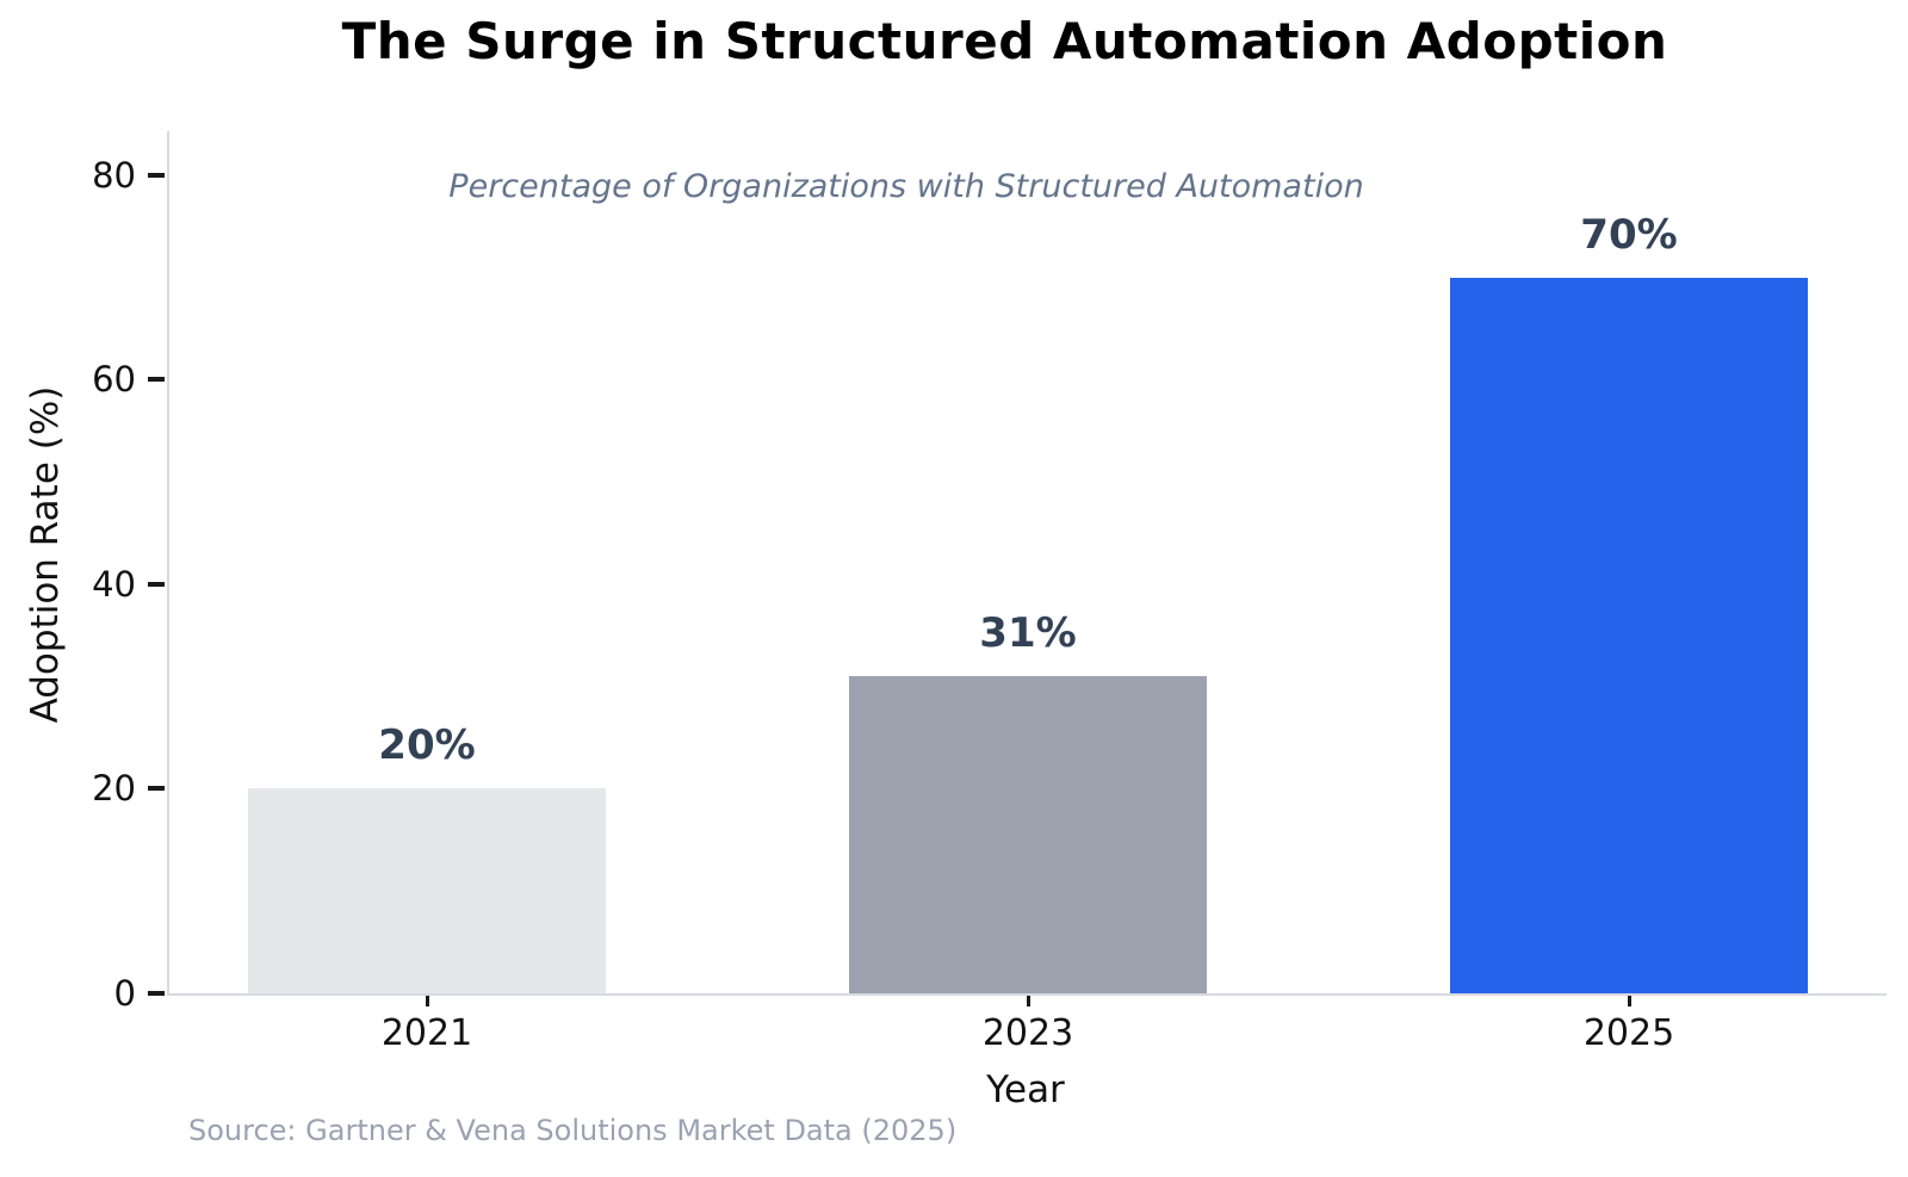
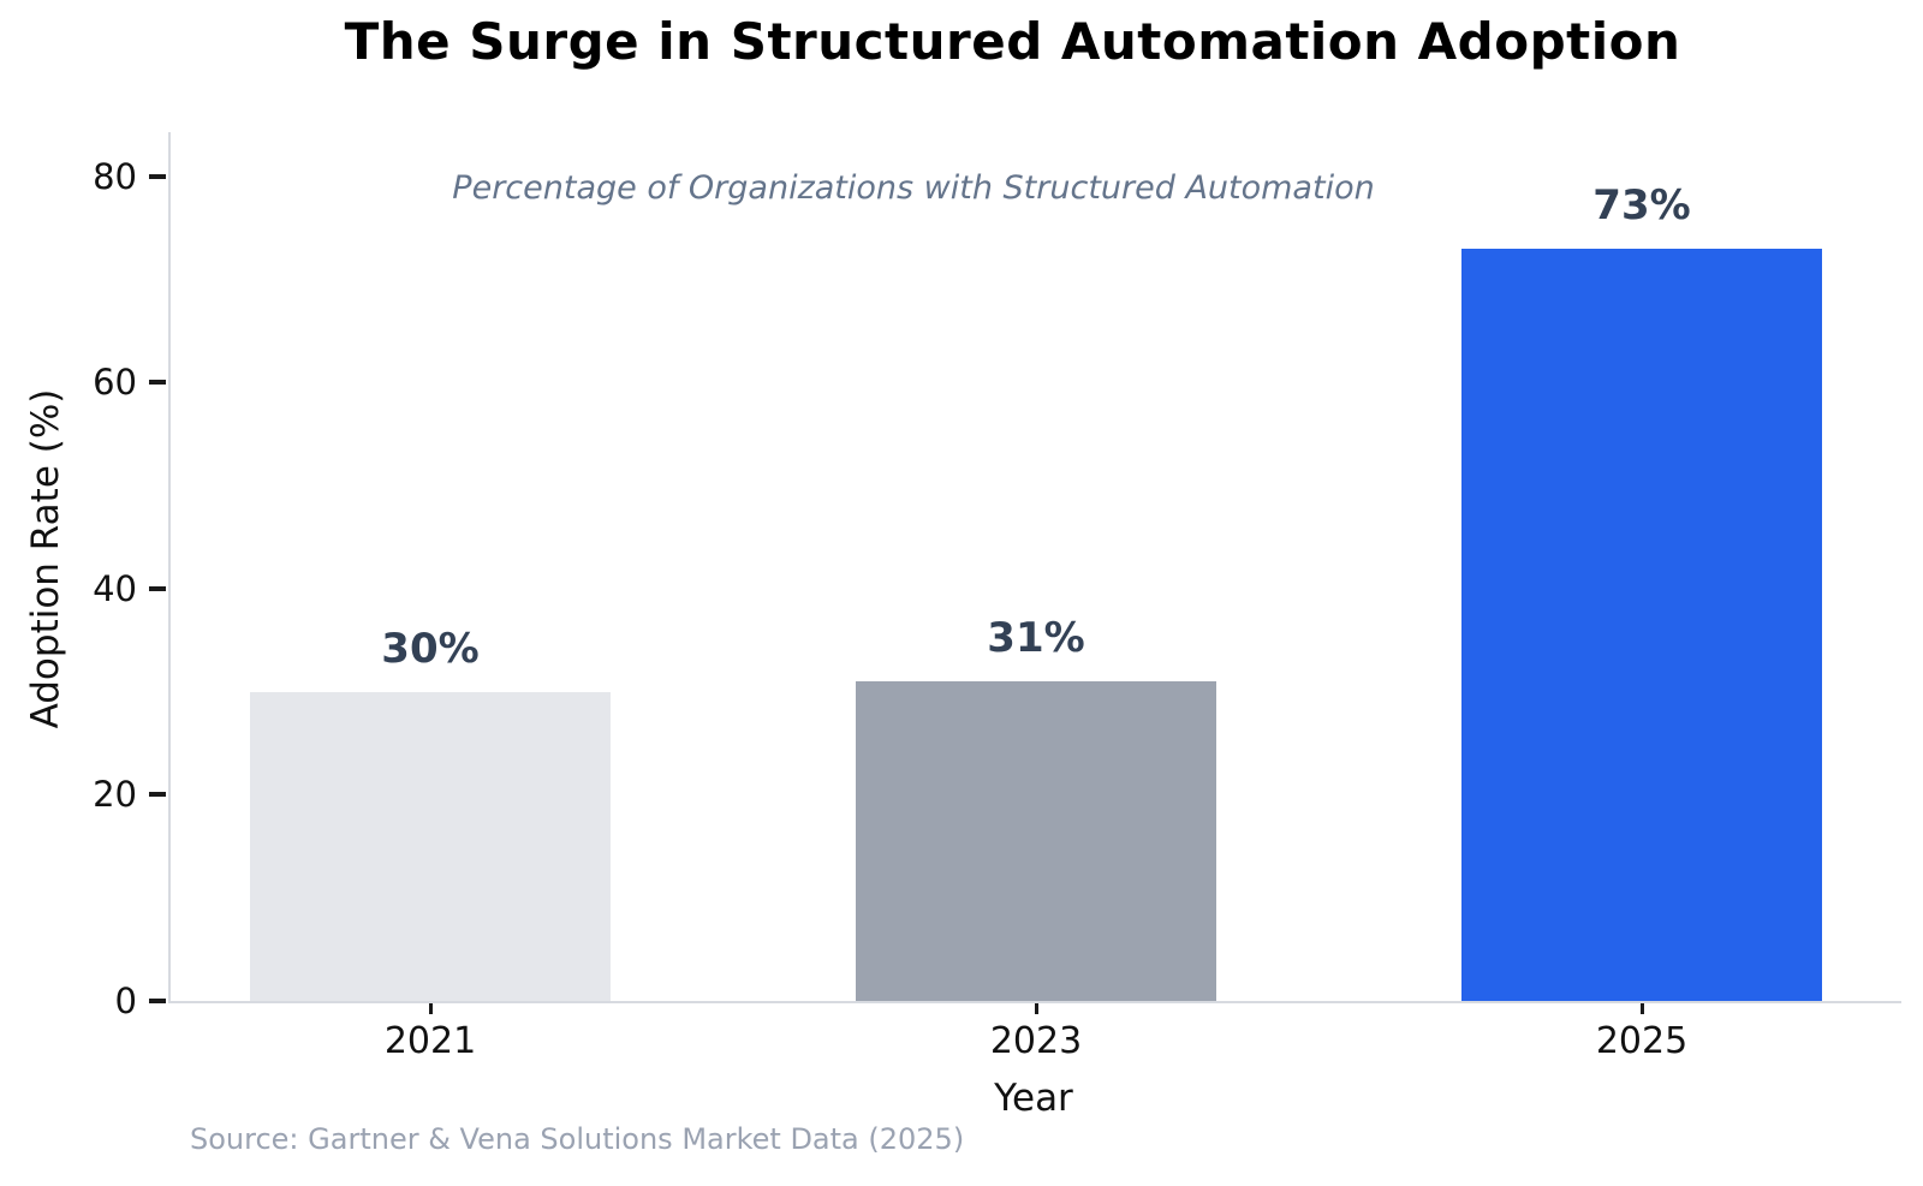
2021: 20% -> 30%
2025: 70% -> 73%
